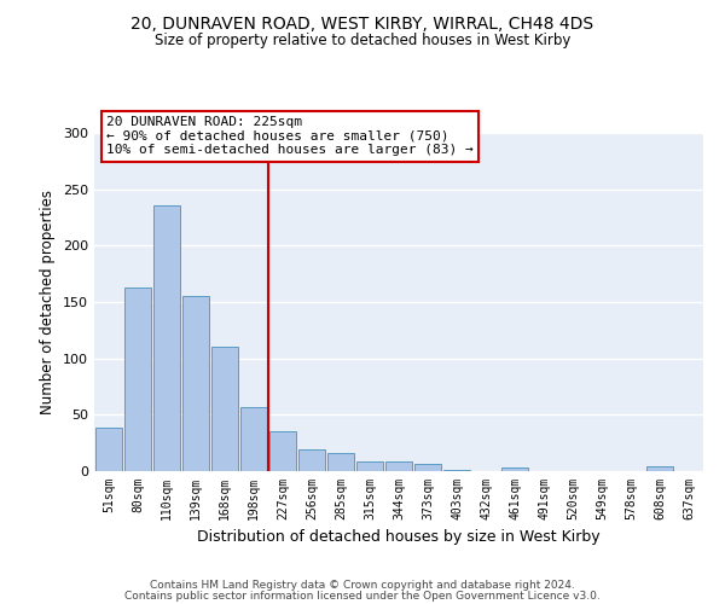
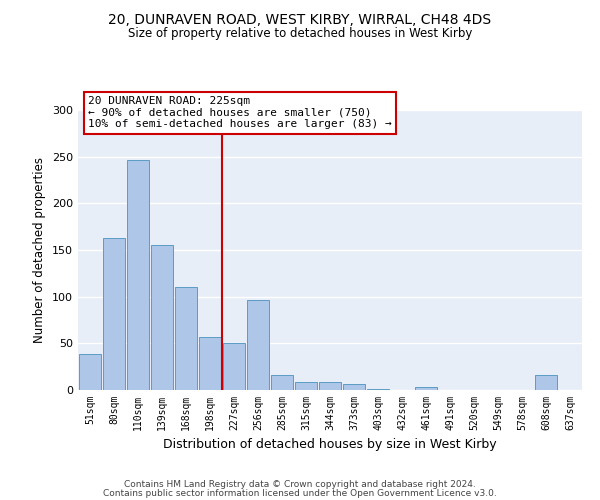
110sqm: 236 -> 246
227sqm: 35 -> 50
256sqm: 19 -> 96
608sqm: 4 -> 16
